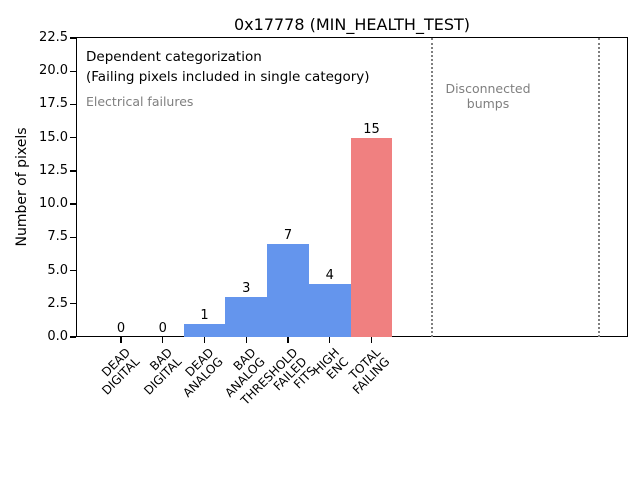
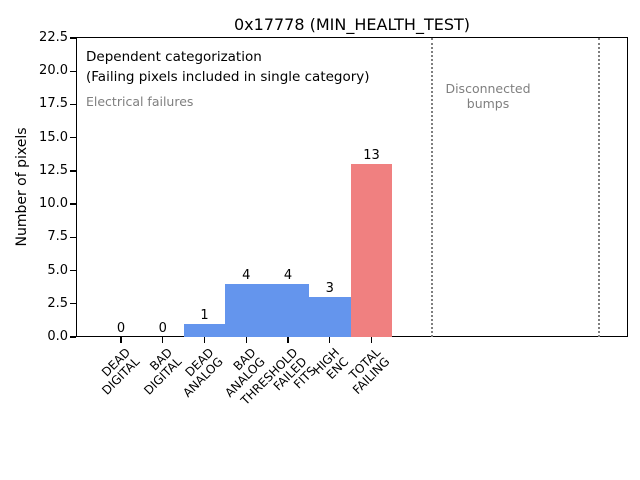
BAD ANALOG: 3 -> 4
THRESHOLD FAILED FITS: 7 -> 4
HIGH ENC: 4 -> 3
TOTAL FAILING: 15 -> 13
